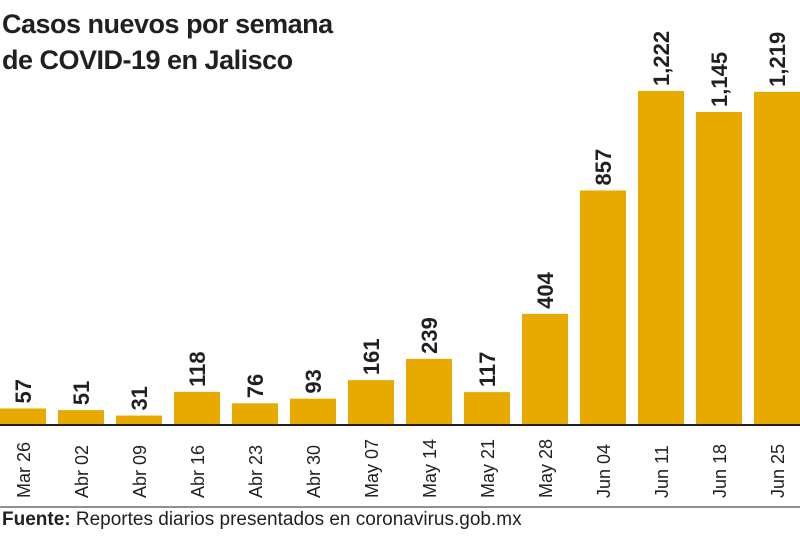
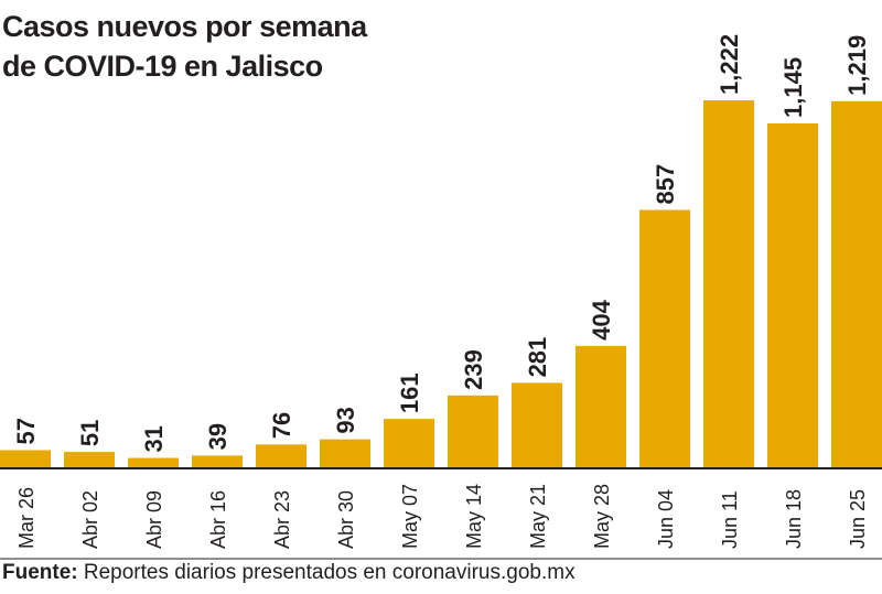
Abr 16: 118 -> 39
May 21: 117 -> 281
